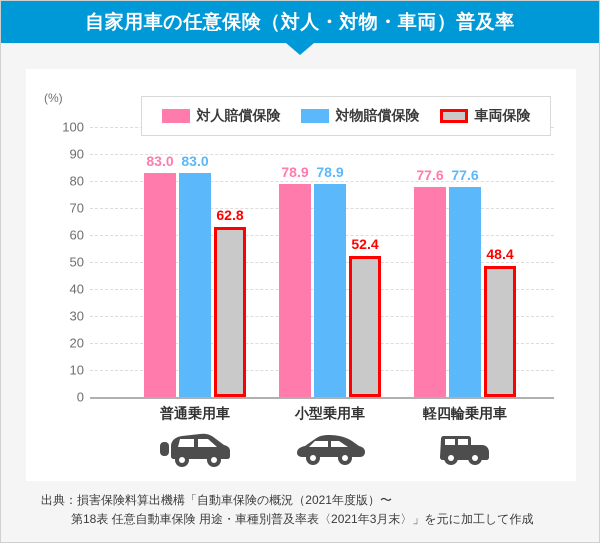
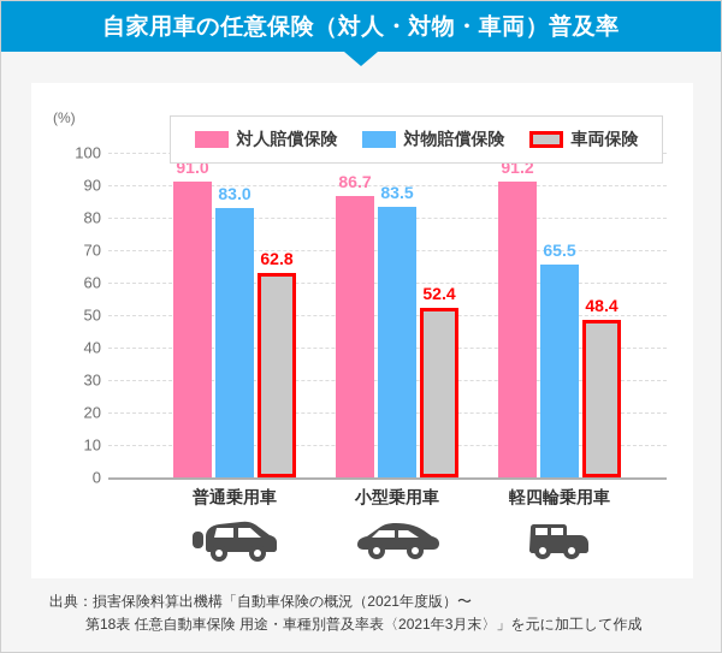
対人賠償保険/普通乗用車: 83.0 -> 91.0
対人賠償保険/小型乗用車: 78.9 -> 86.7
対物賠償保険/小型乗用車: 78.9 -> 83.5
対人賠償保険/軽四輪乗用車: 77.6 -> 91.2
対物賠償保険/軽四輪乗用車: 77.6 -> 65.5
